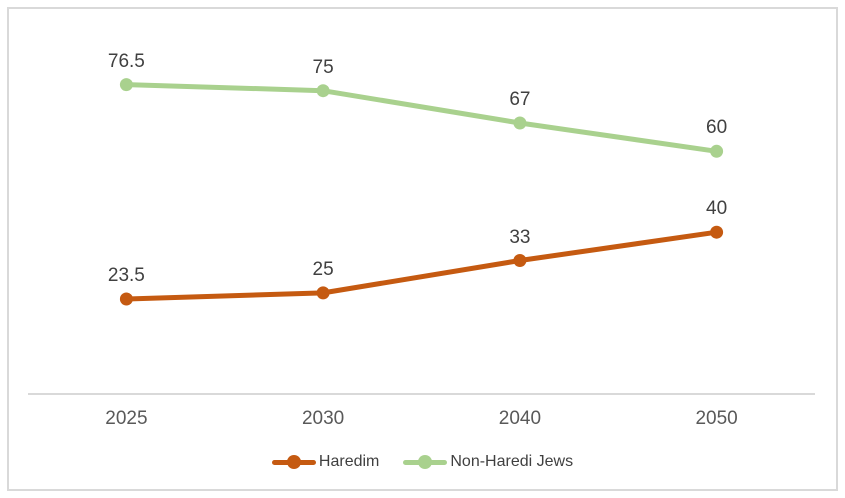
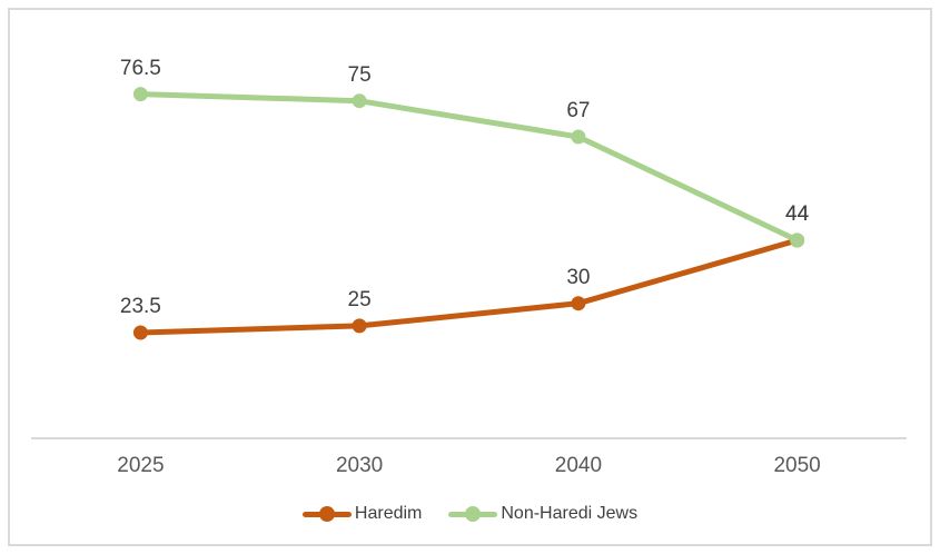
Haredim/2040: 33 -> 30
Haredim/2050: 40 -> 44
Non-Haredi Jews/2050: 60 -> 44
